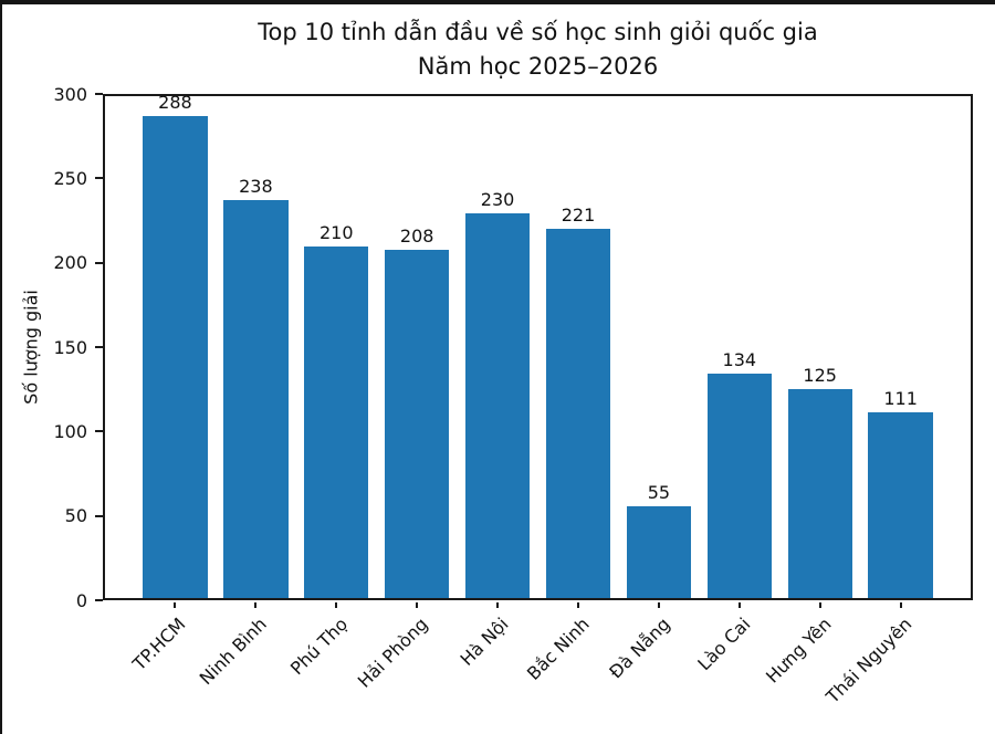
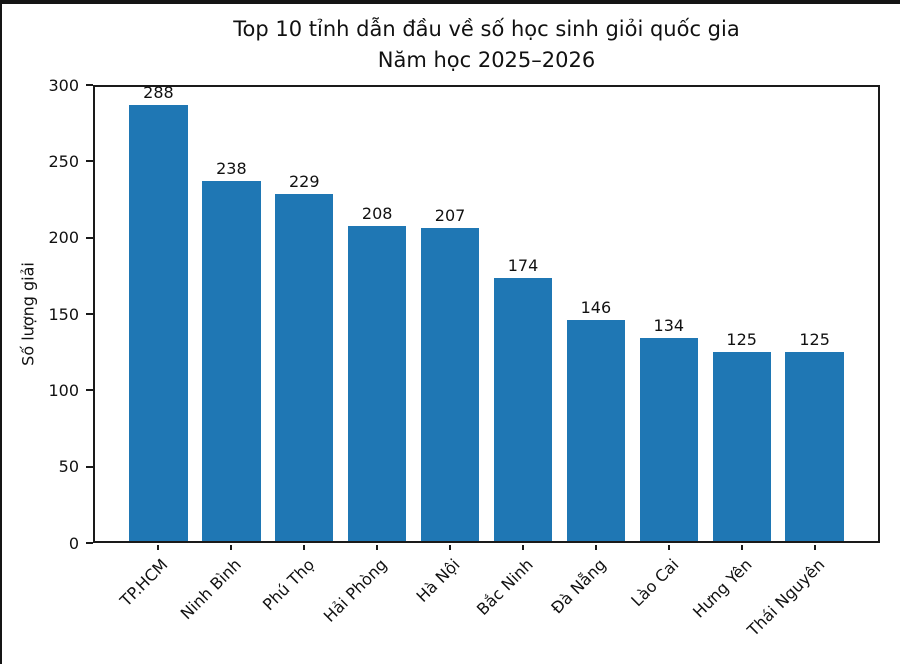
Phú Thọ: 210 -> 229
Hà Nội: 230 -> 207
Bắc Ninh: 221 -> 174
Đà Nẵng: 55 -> 146
Thái Nguyên: 111 -> 125
